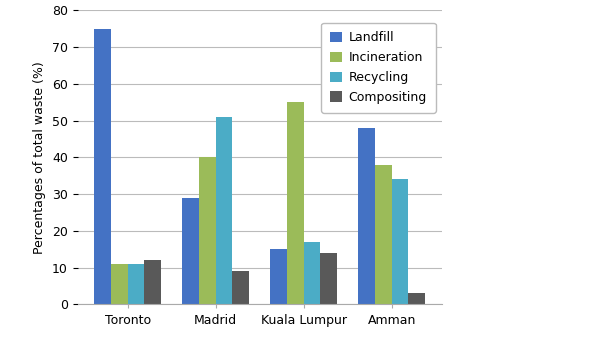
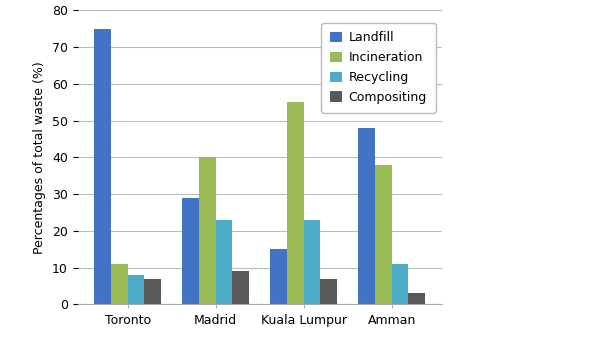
Recycling/Toronto: 11 -> 8
Compositing/Toronto: 12 -> 7
Recycling/Madrid: 51 -> 23
Recycling/Kuala Lumpur: 17 -> 23
Compositing/Kuala Lumpur: 14 -> 7
Recycling/Amman: 34 -> 11
